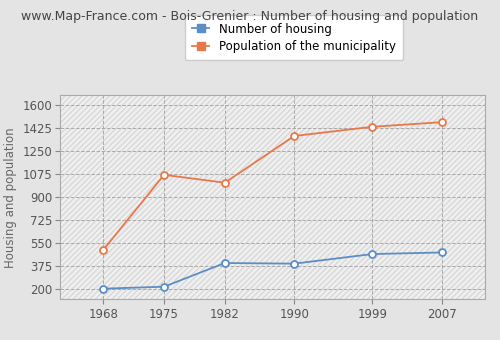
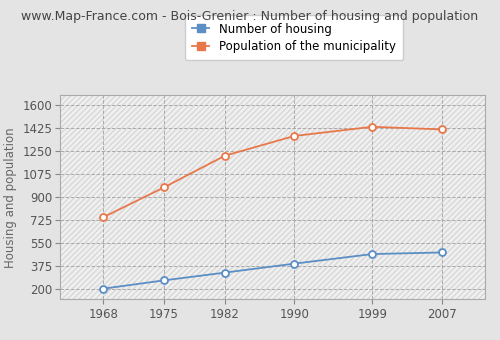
Population of the municipality/1968: 500 -> 750
Number of housing/1975: 220 -> 270
Population of the municipality/1975: 1070 -> 980
Number of housing/1982: 400 -> 330
Population of the municipality/1982: 1010 -> 1220
Population of the municipality/2007: 1470 -> 1420
